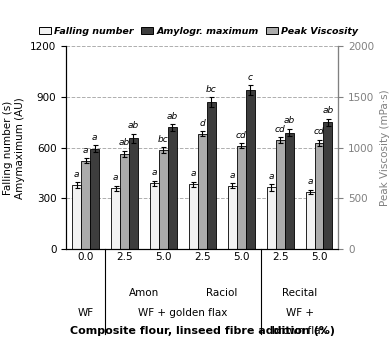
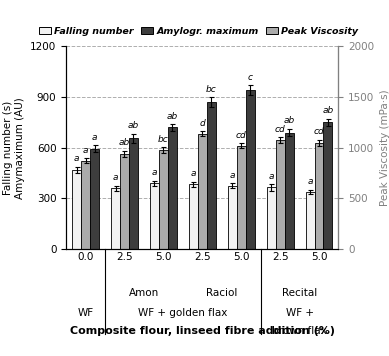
Falling number/0.0: 380 -> 470
